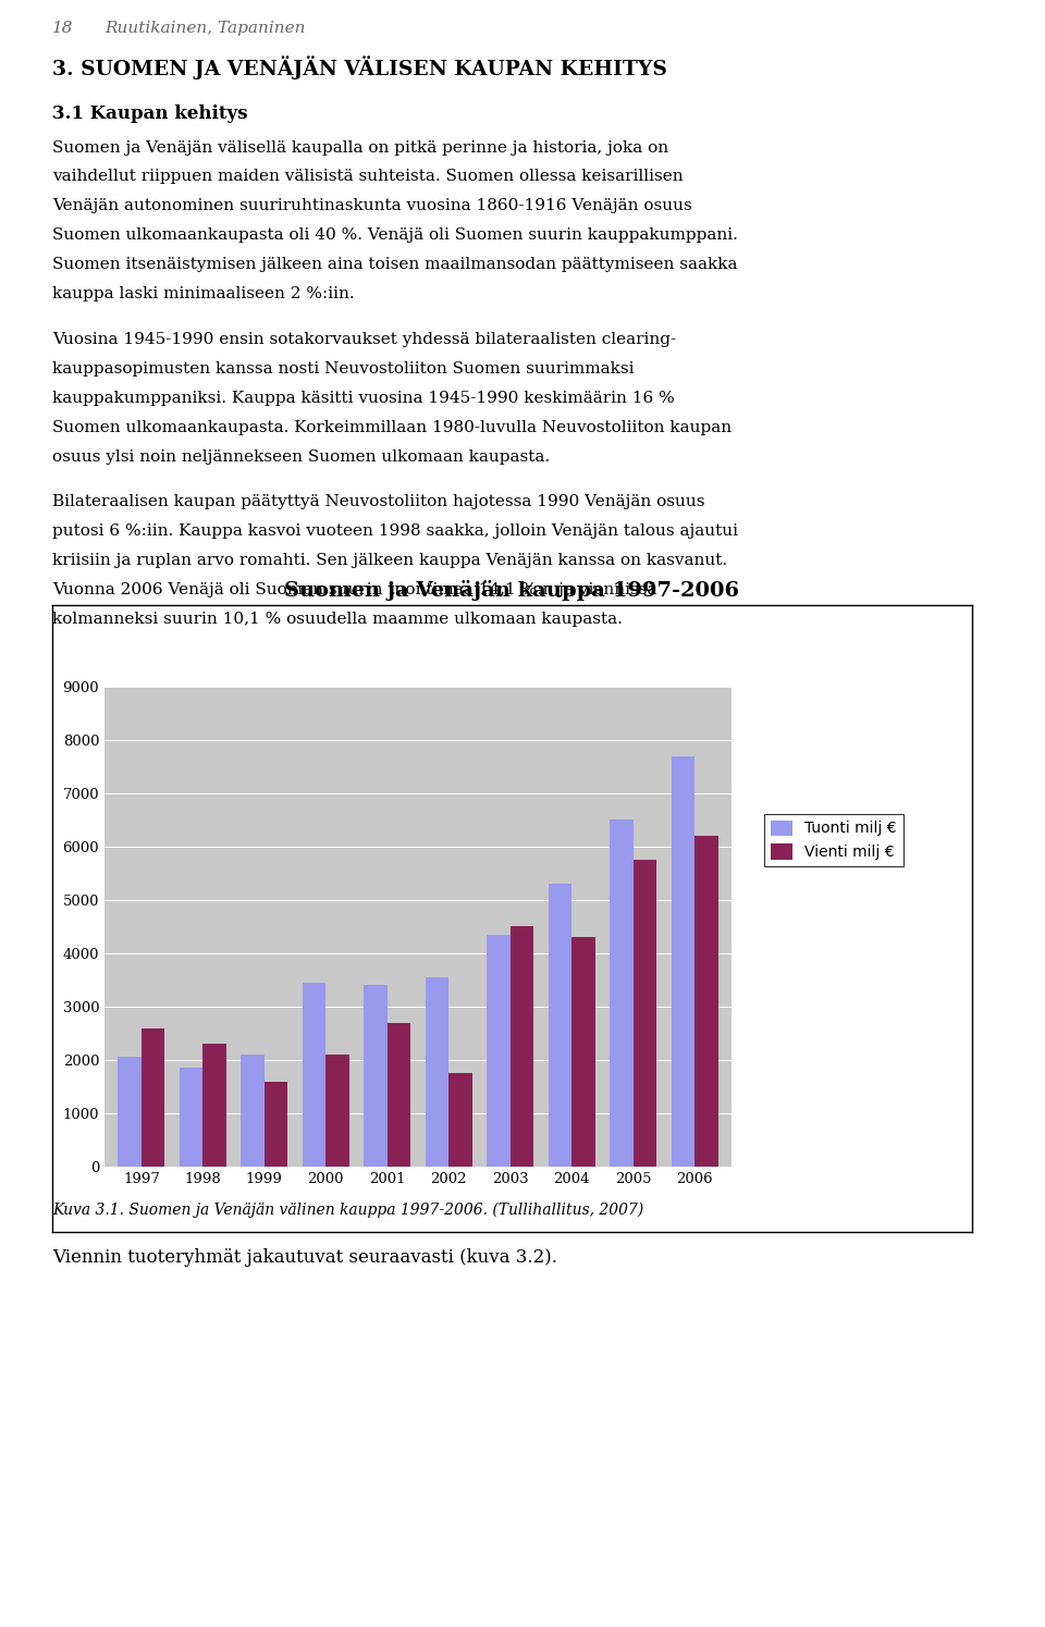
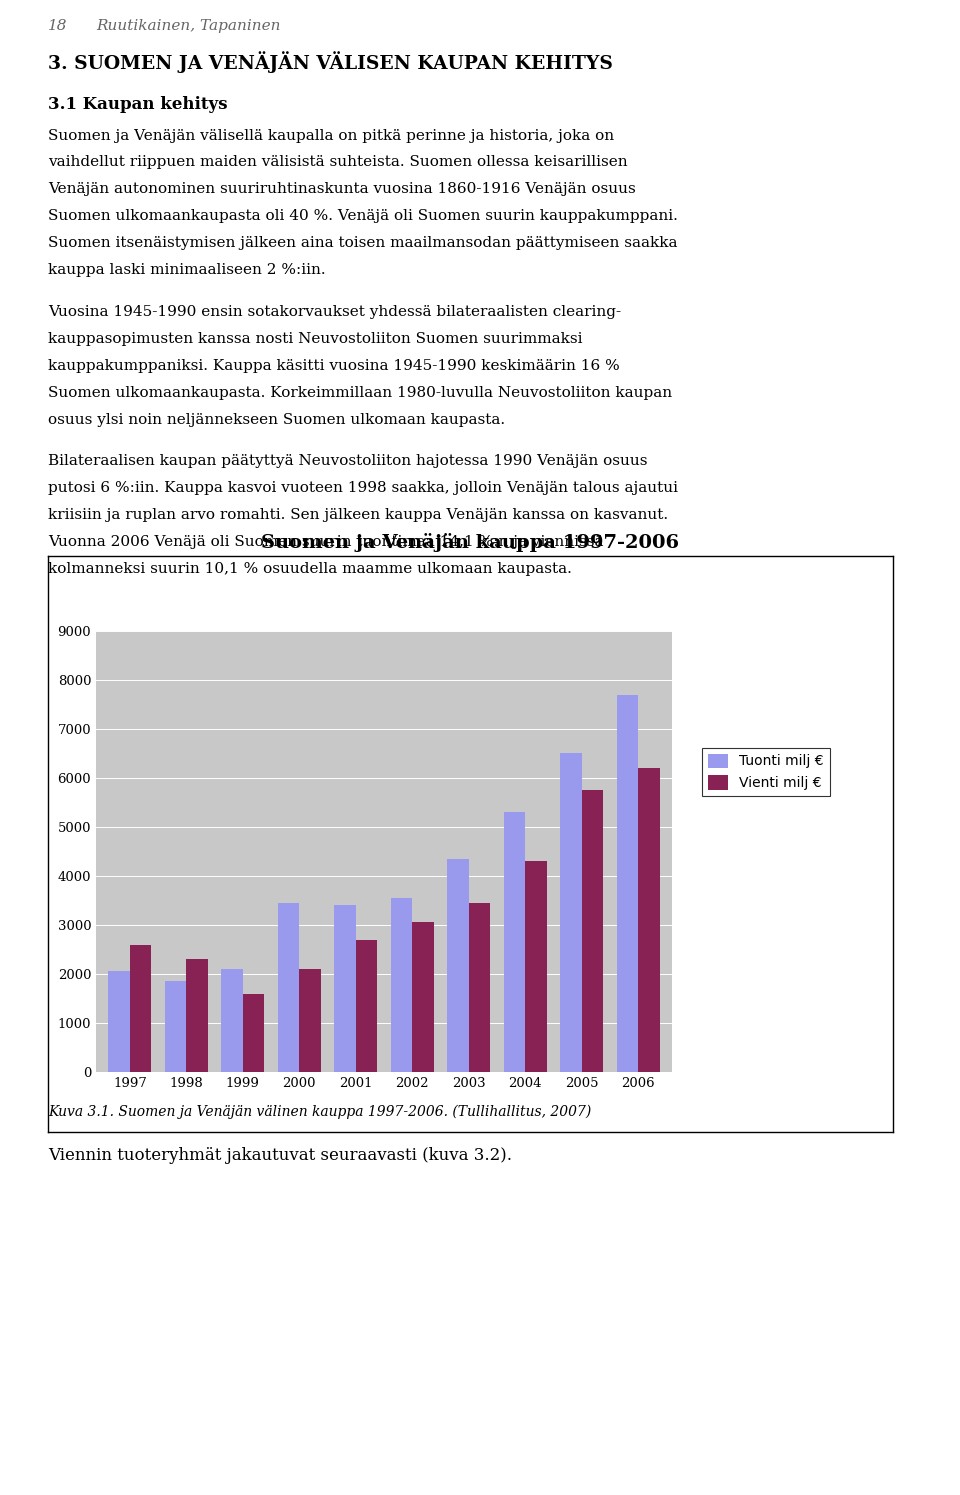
Vienti milj €/2002: 1750 -> 3050
Vienti milj €/2003: 4500 -> 3450
